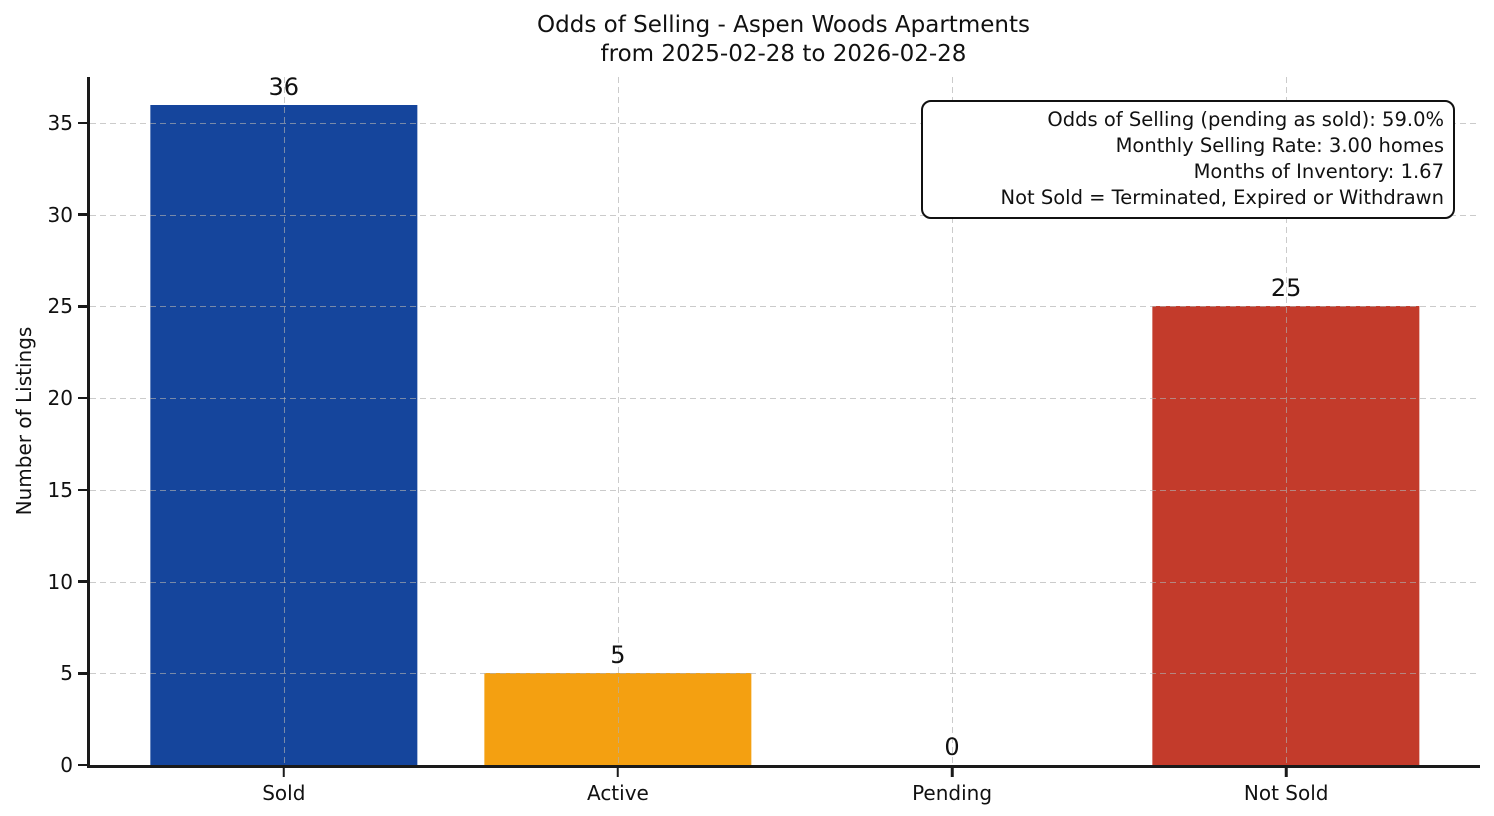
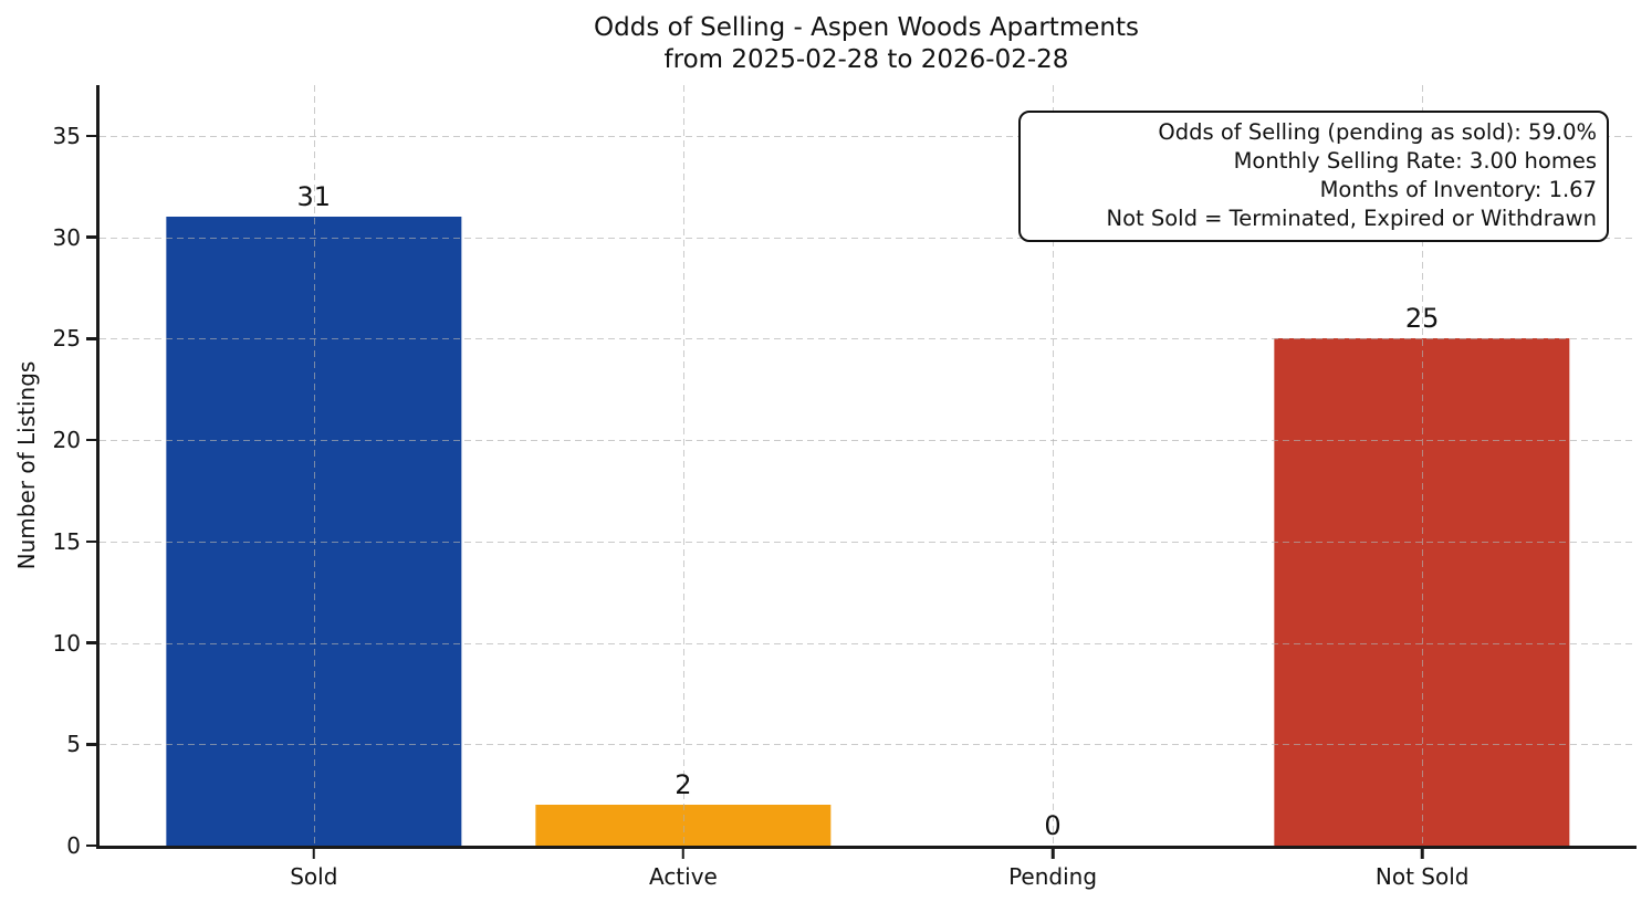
Sold: 36 -> 31
Active: 5 -> 2
